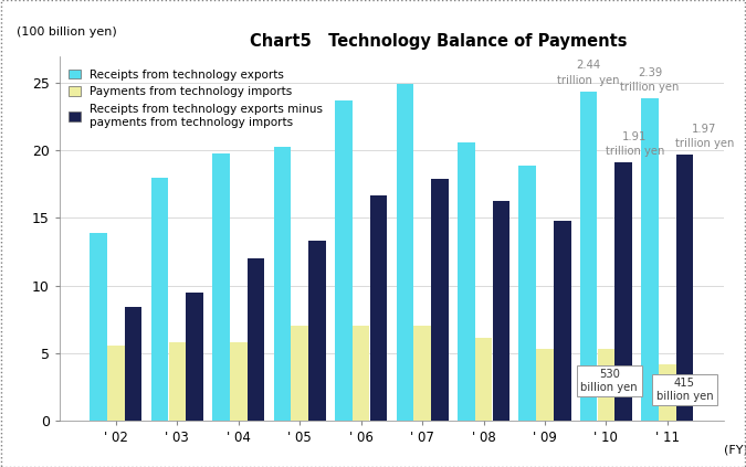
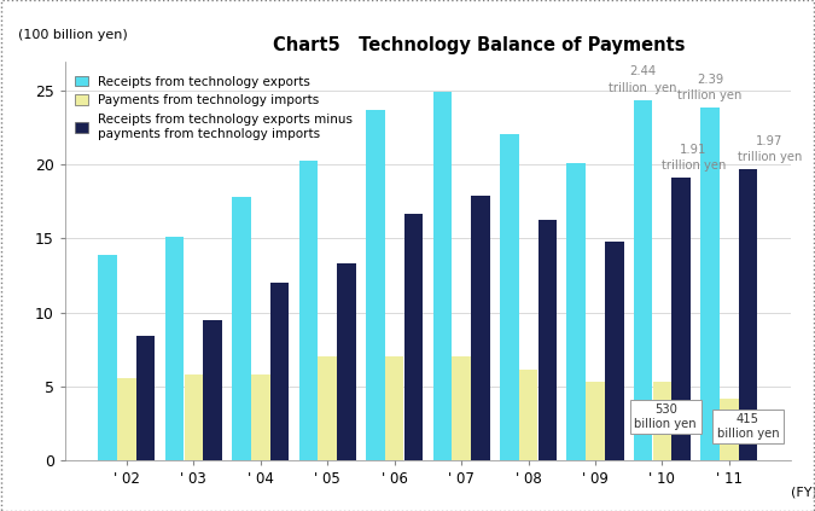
Receipts from technology exports/' 03: 18.0 -> 15.1
Receipts from technology exports/' 04: 19.8 -> 17.8
Receipts from technology exports/' 08: 20.6 -> 22.1
Receipts from technology exports/' 09: 18.9 -> 20.1
